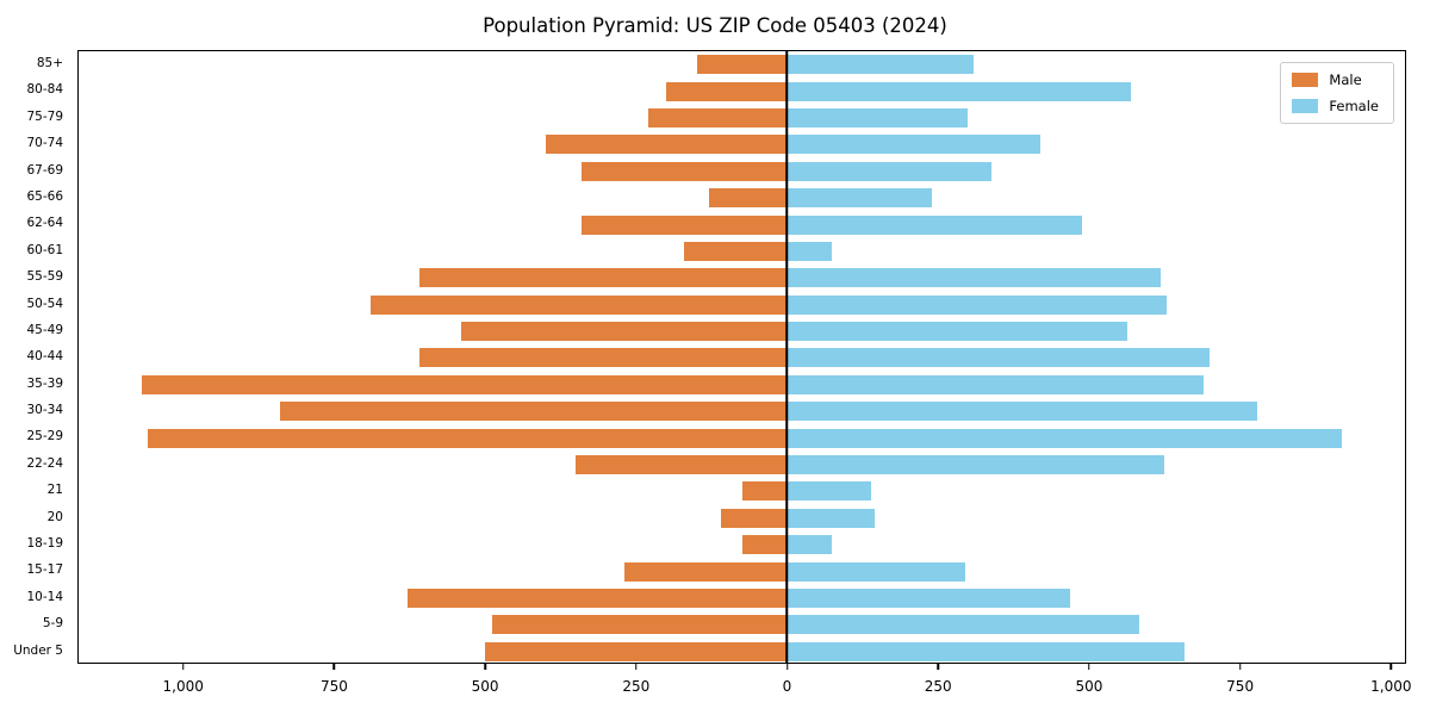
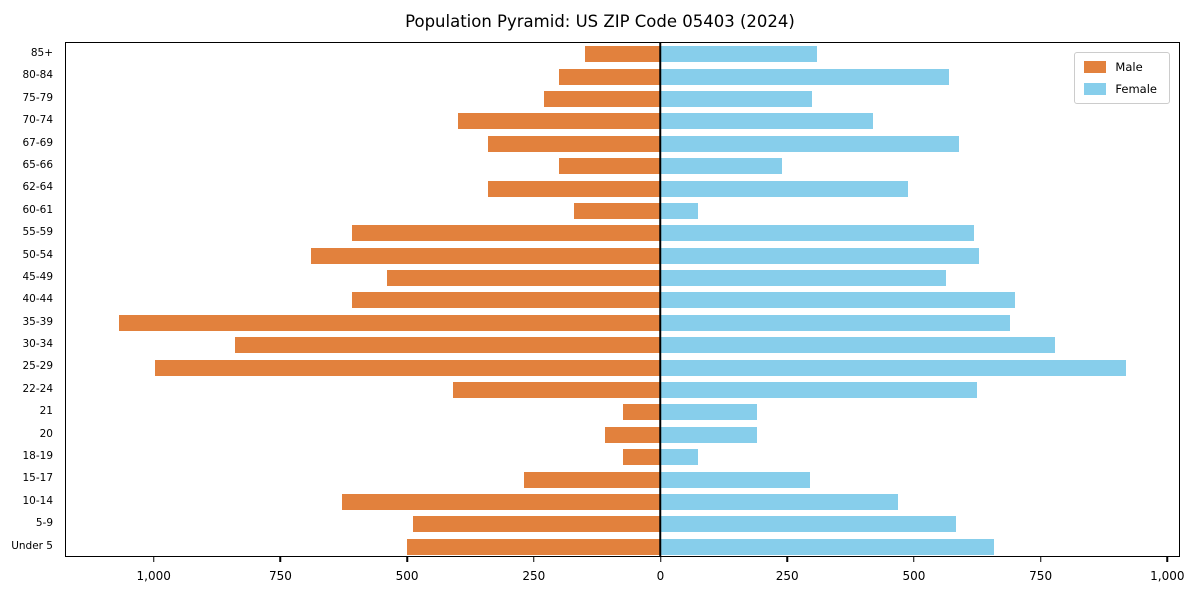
Female/67-69: 340 -> 590
Male/65-66: 130 -> 200
Male/25-29: 1060 -> 1000
Male/22-24: 350 -> 410
Female/21: 140 -> 190
Female/20: 140 -> 190
